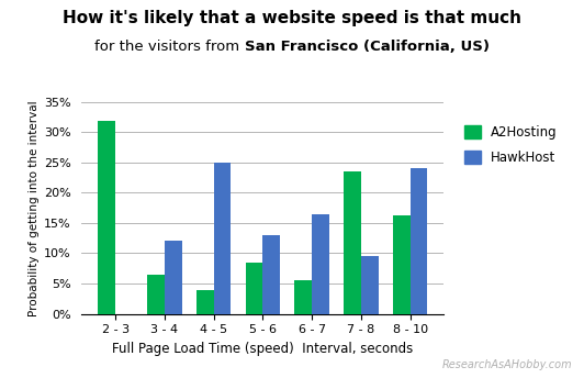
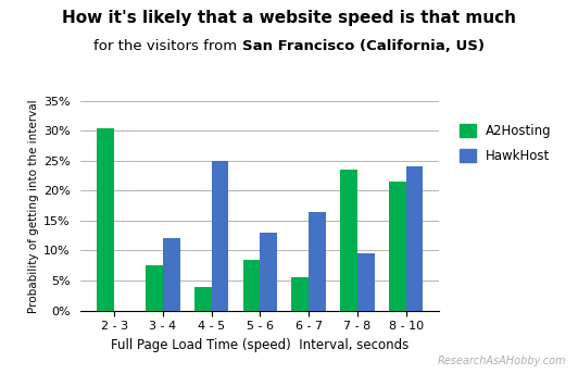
A2Hosting/2 - 3: 31.8% -> 30.5%
A2Hosting/3 - 4: 6.4% -> 7.5%
A2Hosting/8 - 10: 16.2% -> 21.5%
